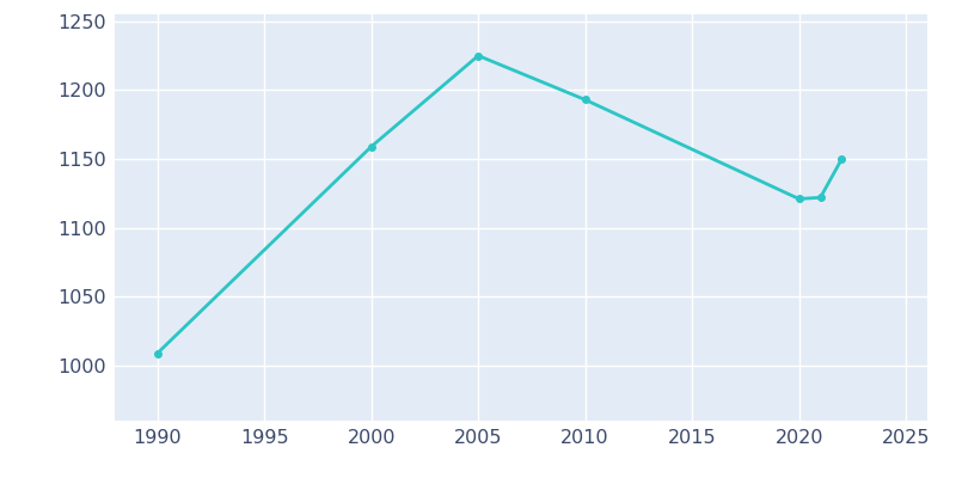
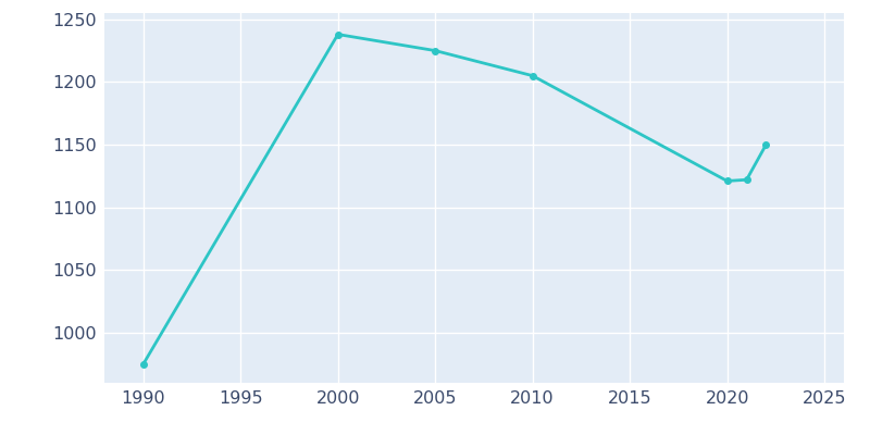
1990: 1009 -> 975
2000: 1159 -> 1238
2010: 1193 -> 1205
